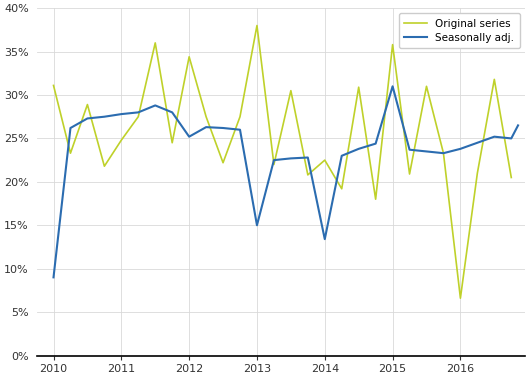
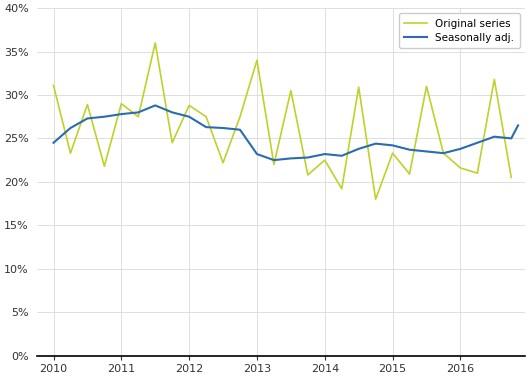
Seasonally adj./2010: 9.0% -> 24.5%
Original series/2011: 24.8% -> 29.0%
Original series/2012: 34.4% -> 28.8%
Seasonally adj./2012: 25.2% -> 27.5%
Original series/2013: 38.0% -> 34.0%
Seasonally adj./2013: 15.0% -> 23.2%
Seasonally adj./2014: 13.4% -> 23.2%
Original series/2015: 35.8% -> 23.3%
Seasonally adj./2015: 31.0% -> 24.2%
Original series/2016: 6.6% -> 21.6%
